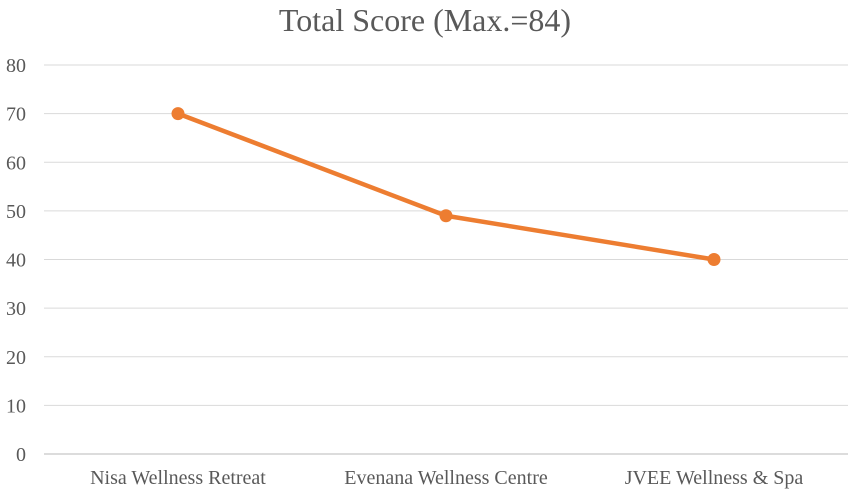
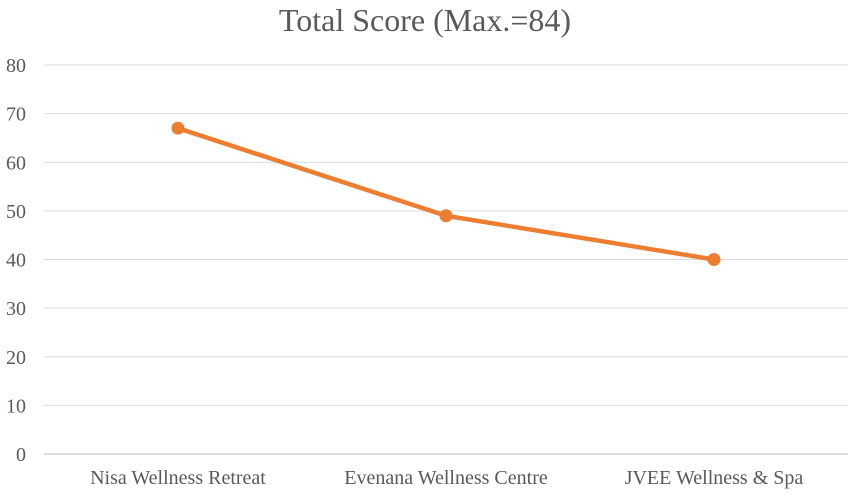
Nisa Wellness Retreat: 70 -> 67
